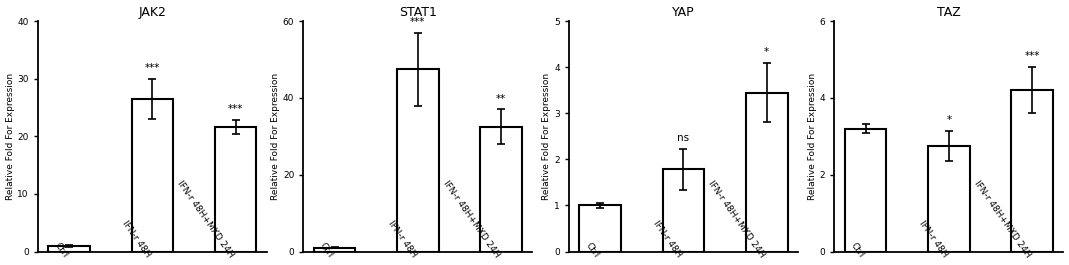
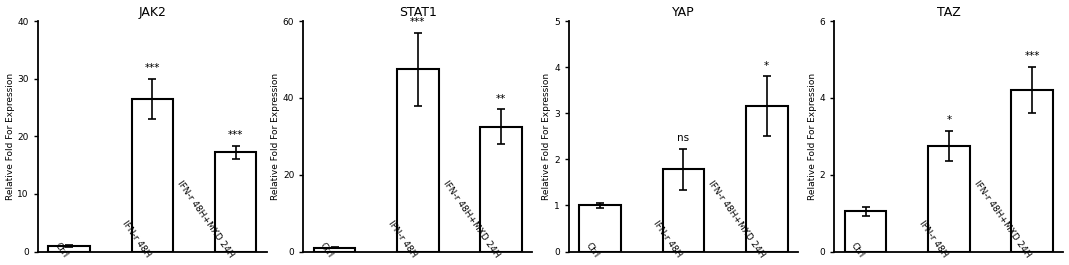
JAK2/IFN-r 48H+MXD 24H: 21.6 -> 17.2
YAP/IFN-r 48H+MXD 24H: 3.45 -> 3.15
TAZ/Ctrl: 3.20 -> 1.05
